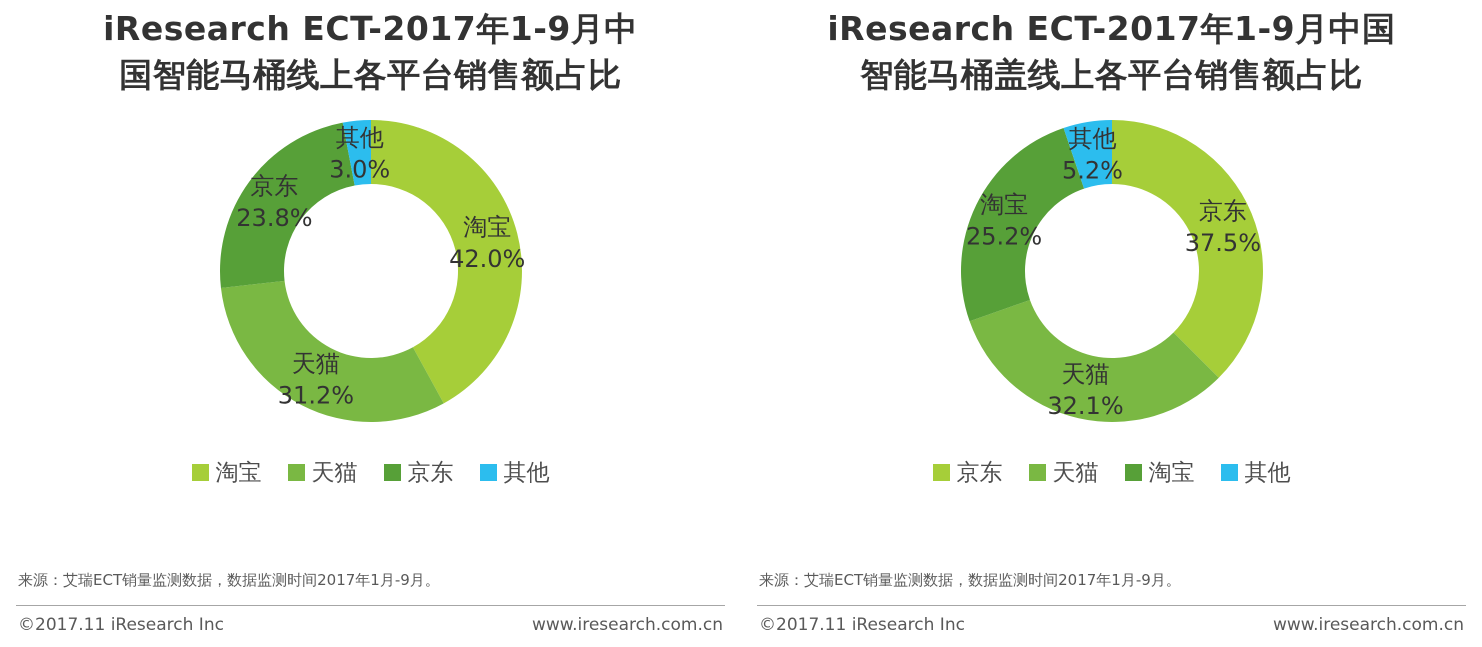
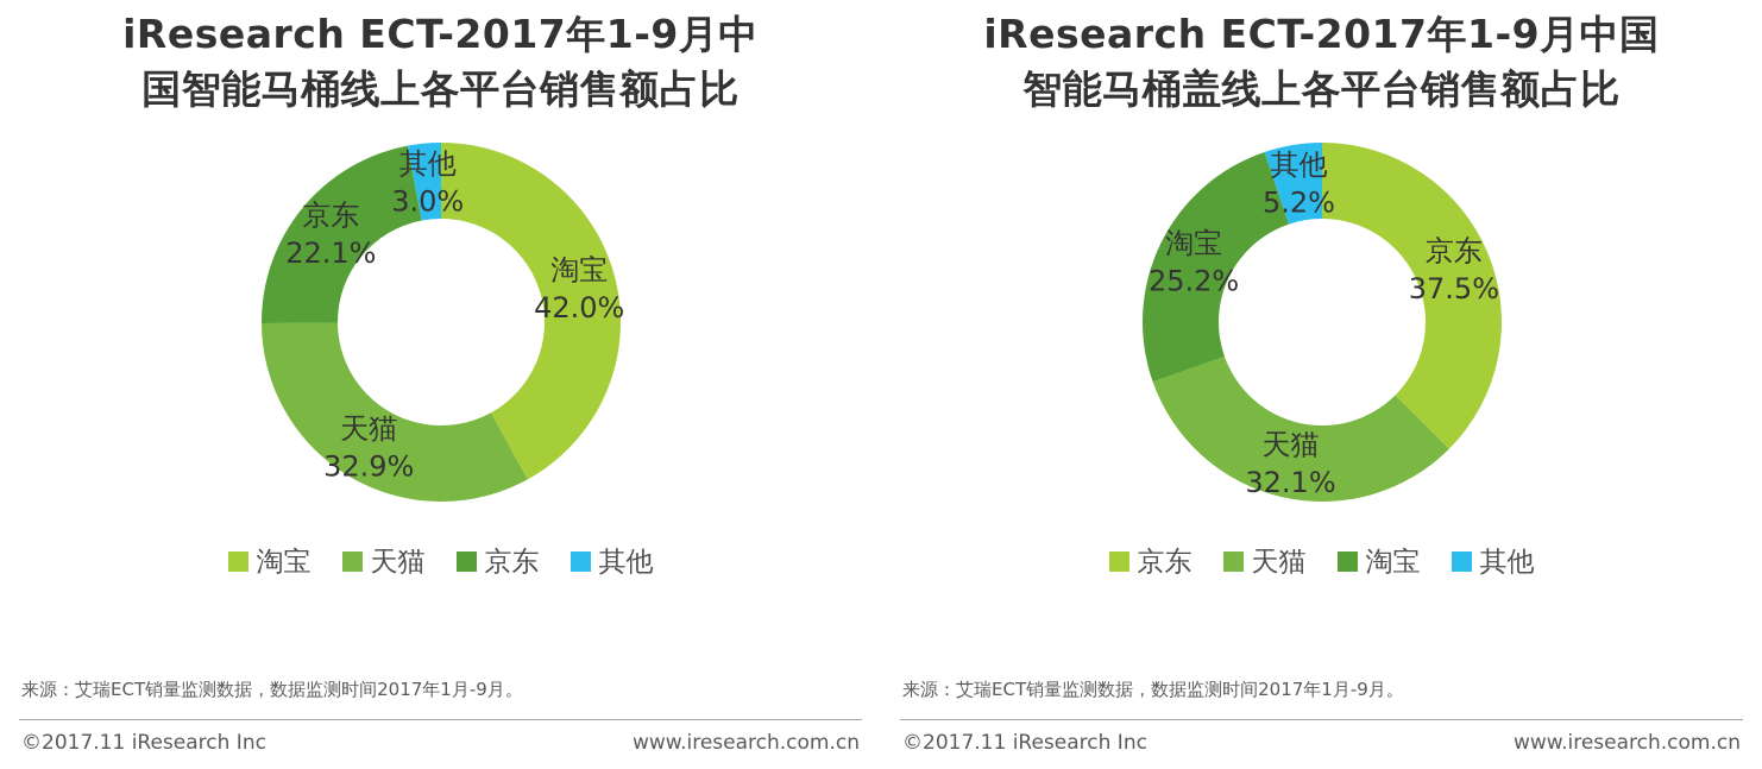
iResearch ECT-2017年1-9月中国智能马桶线上各平台销售额占比/天猫: 31.2% -> 32.9%
iResearch ECT-2017年1-9月中国智能马桶线上各平台销售额占比/京东: 23.8% -> 22.1%
